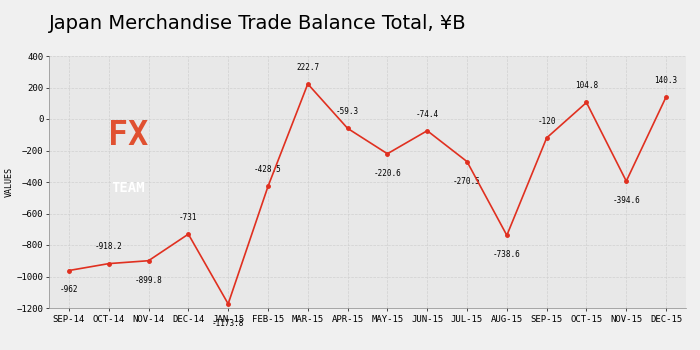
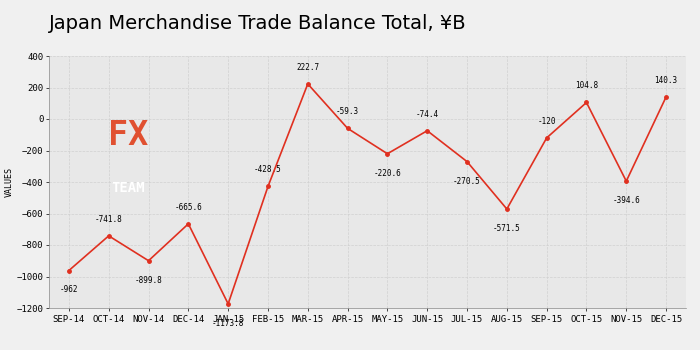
OCT-14: -918.2 -> -741.8
DEC-14: -731 -> -665.6
AUG-15: -738.6 -> -571.5
